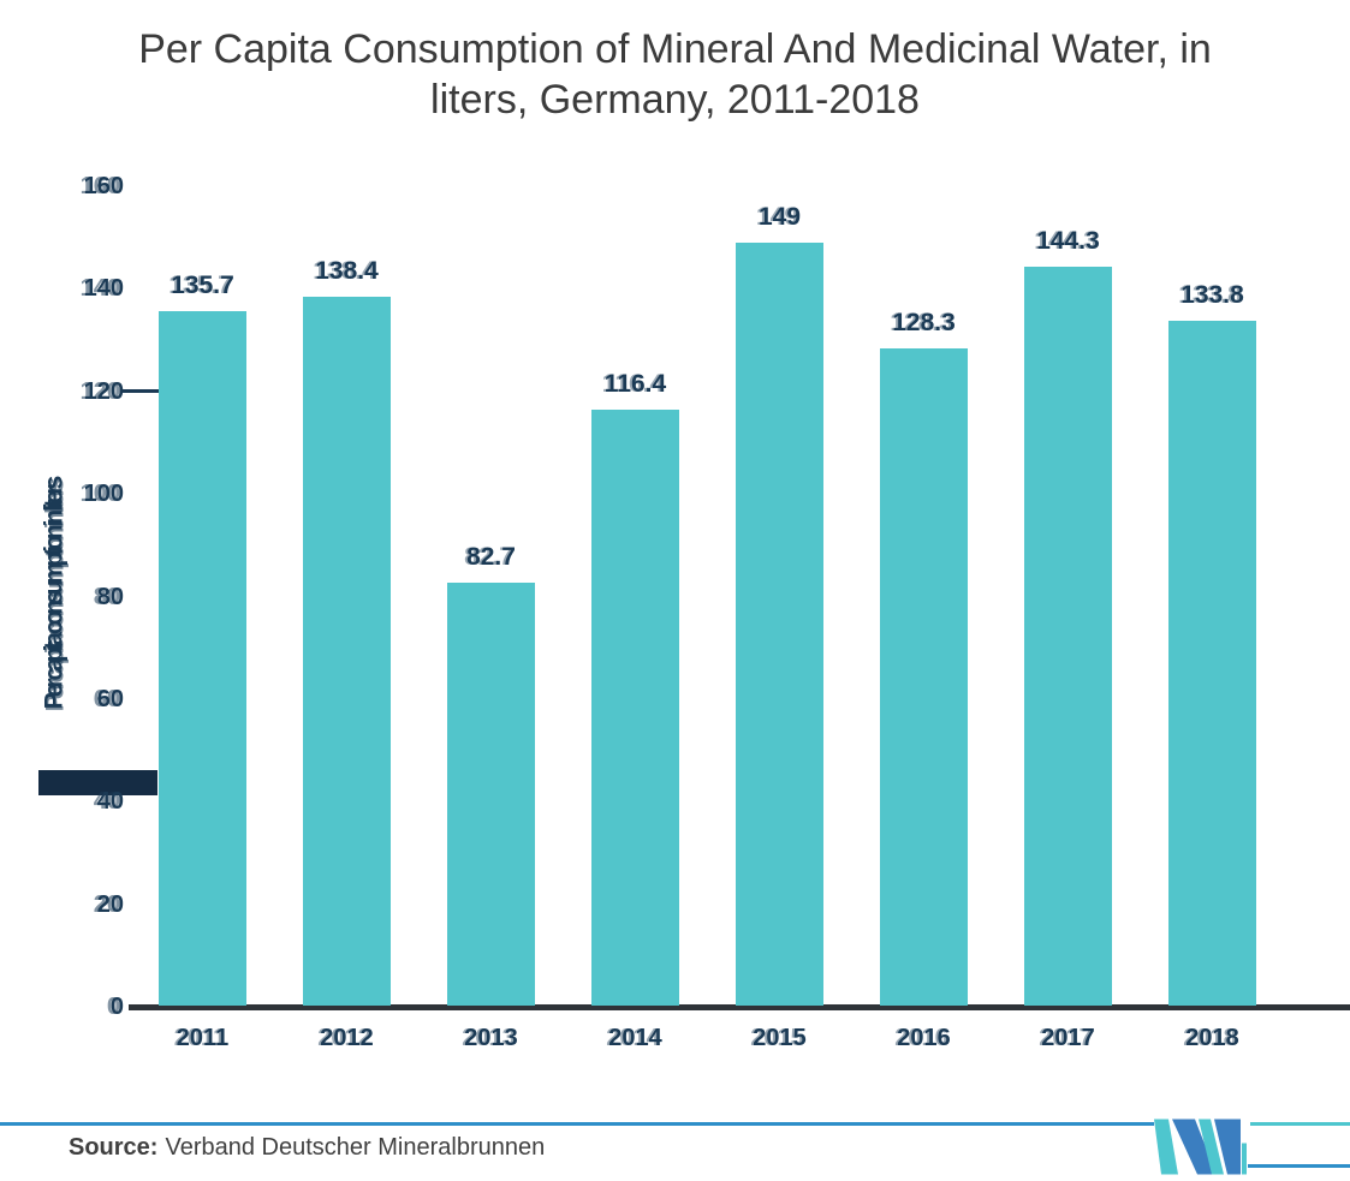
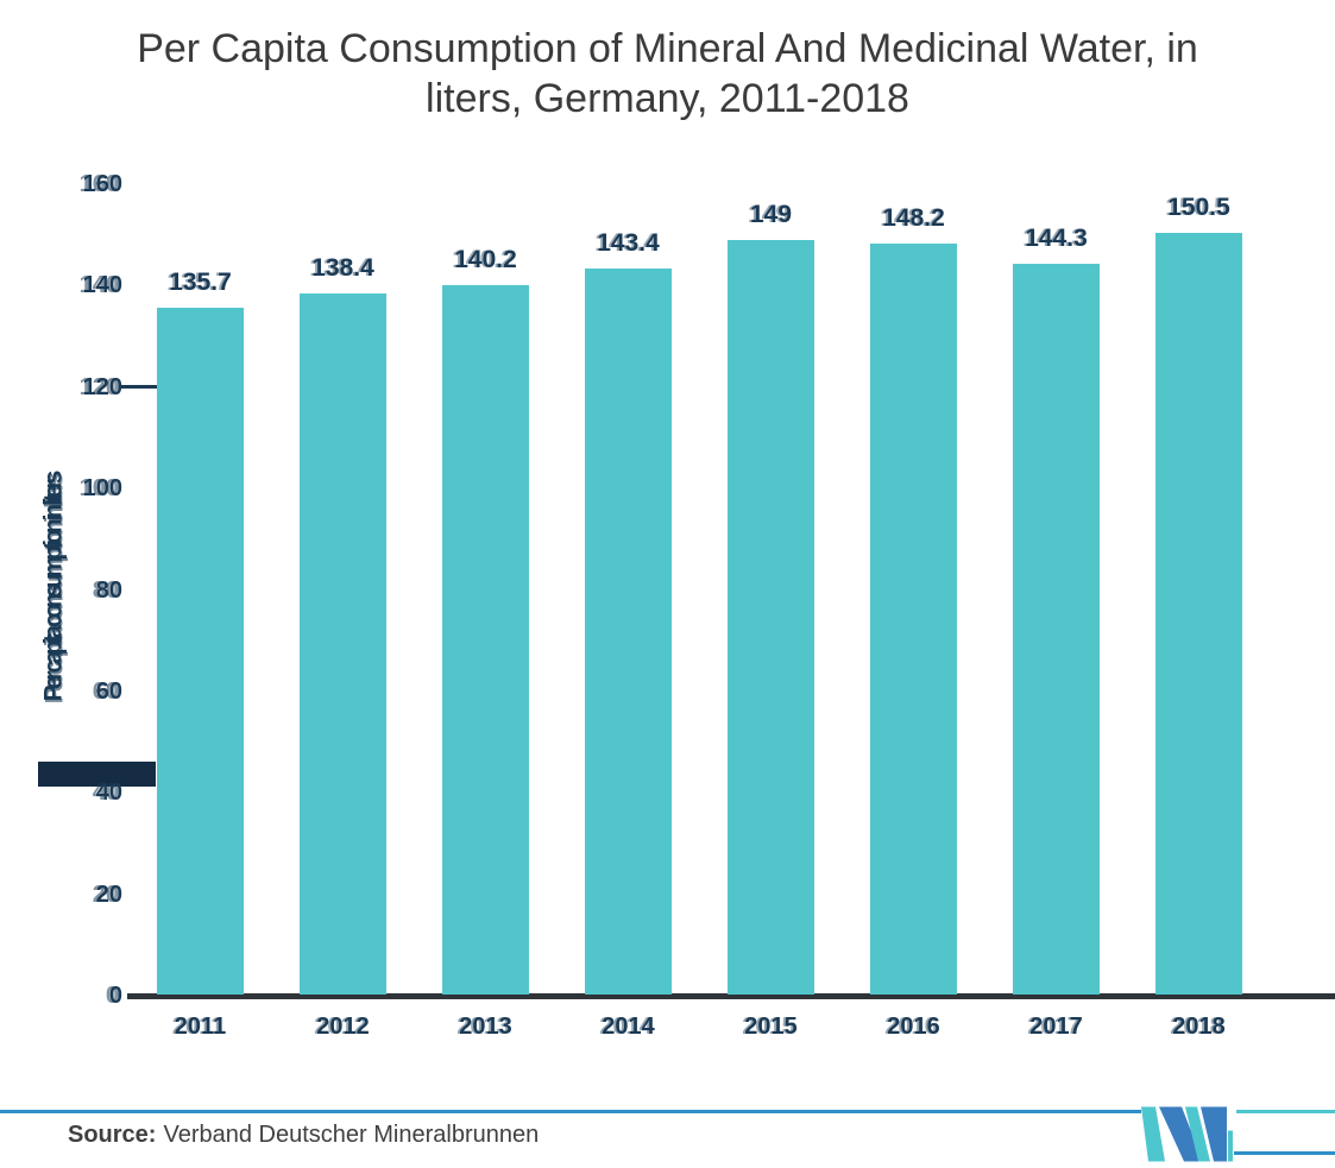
2013: 82.7 -> 140.2
2014: 116.4 -> 143.4
2016: 128.3 -> 148.2
2018: 133.8 -> 150.5
